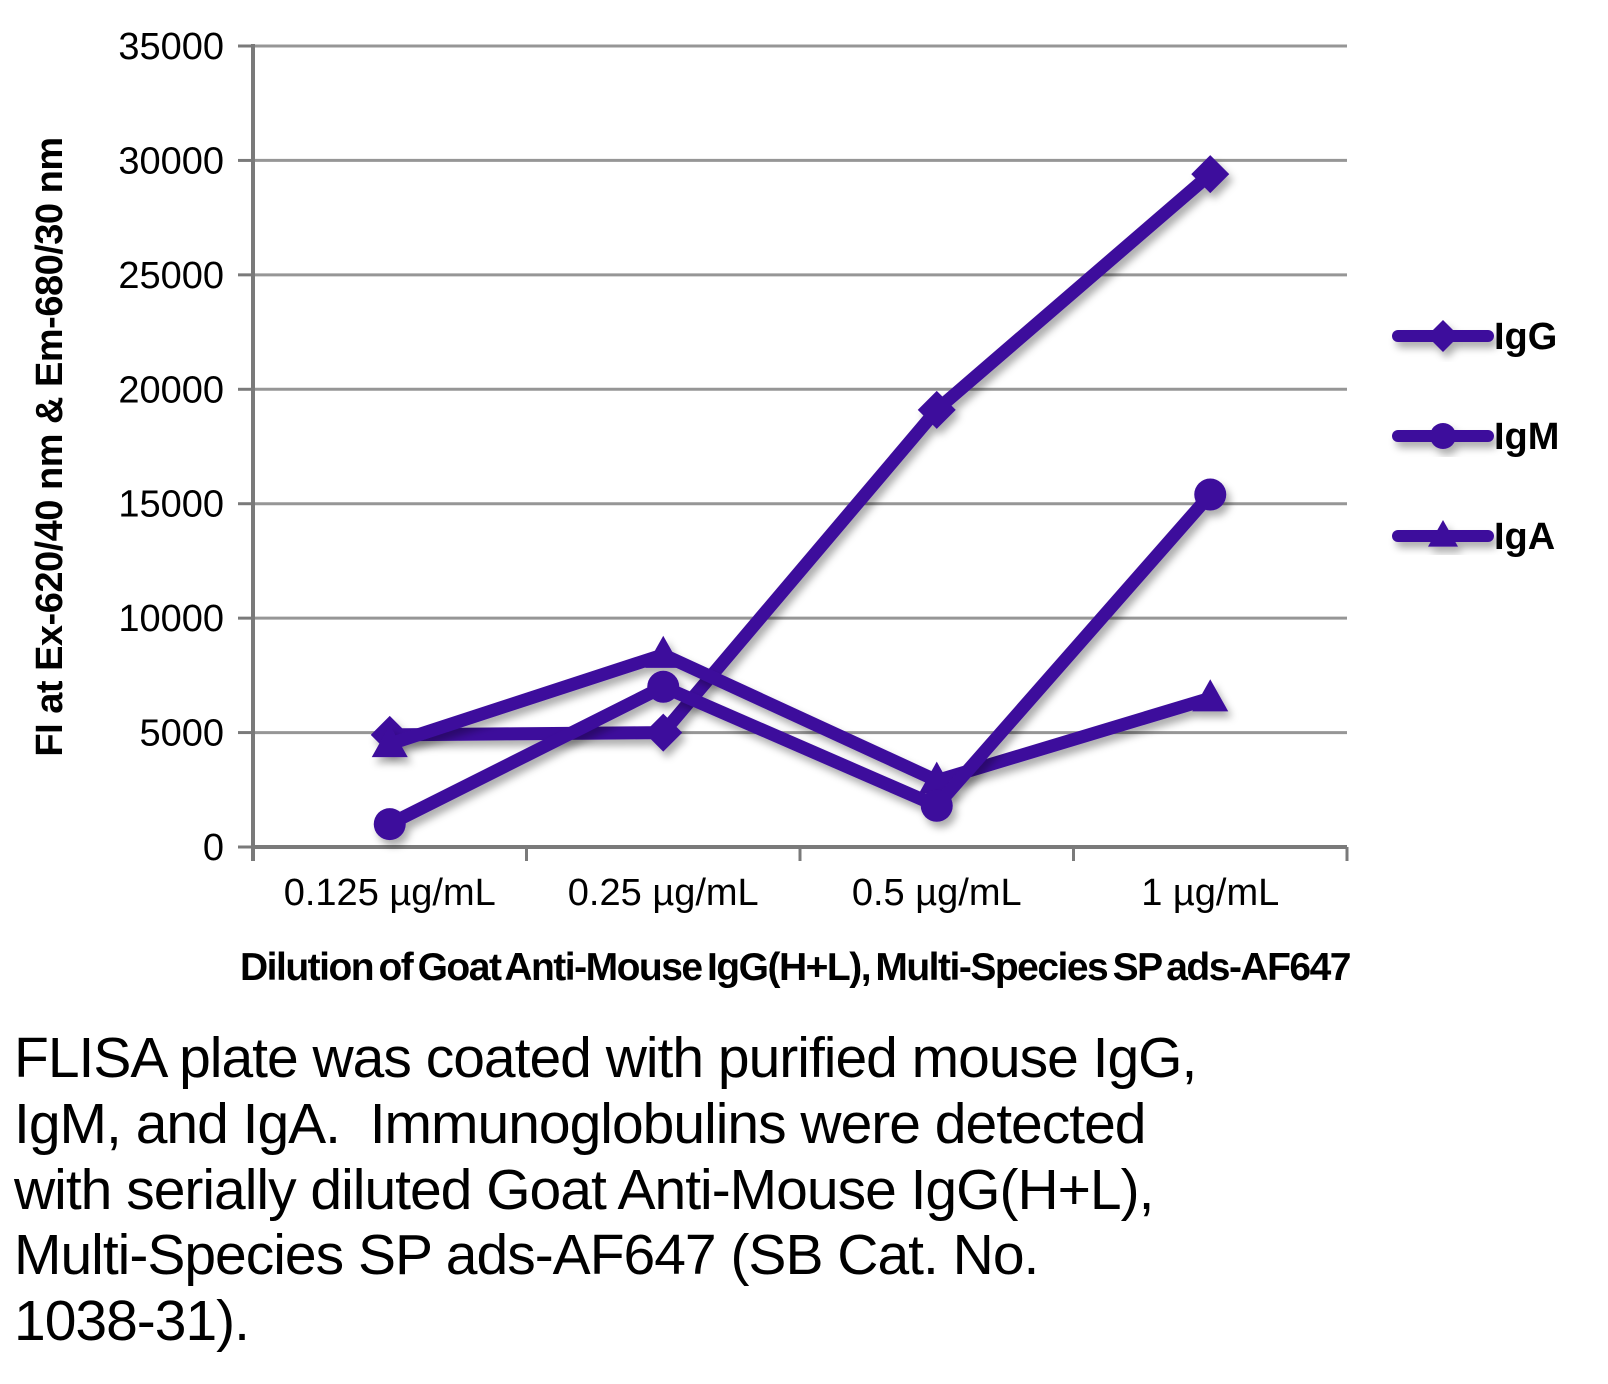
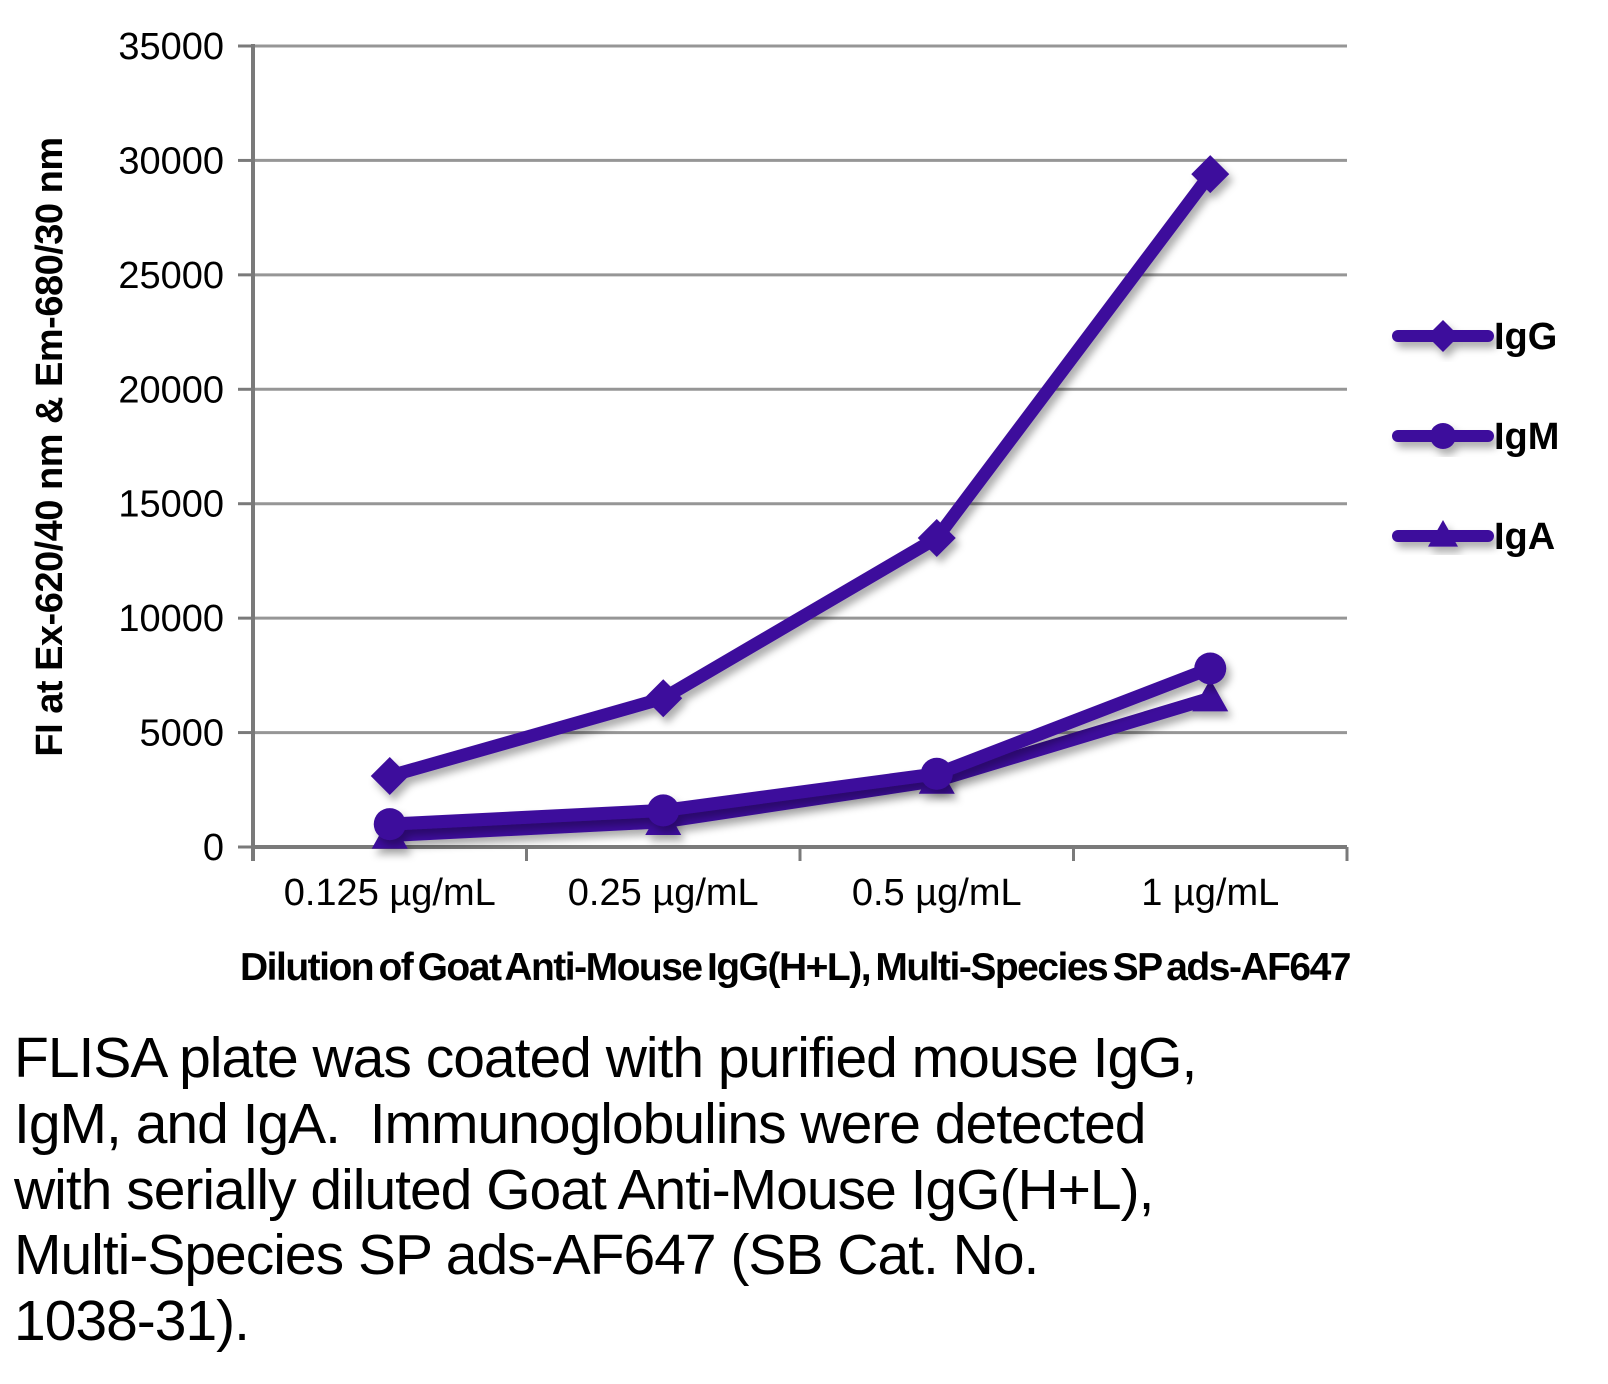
IgG/0.125 µg/mL: 4900 -> 3100
IgA/0.125 µg/mL: 4500 -> 500
IgG/0.25 µg/mL: 5000 -> 6500
IgM/0.25 µg/mL: 7000 -> 1600
IgA/0.25 µg/mL: 8400 -> 1100
IgG/0.5 µg/mL: 19100 -> 13500
IgM/0.5 µg/mL: 1800 -> 3200
IgM/1 µg/mL: 15400 -> 7800
